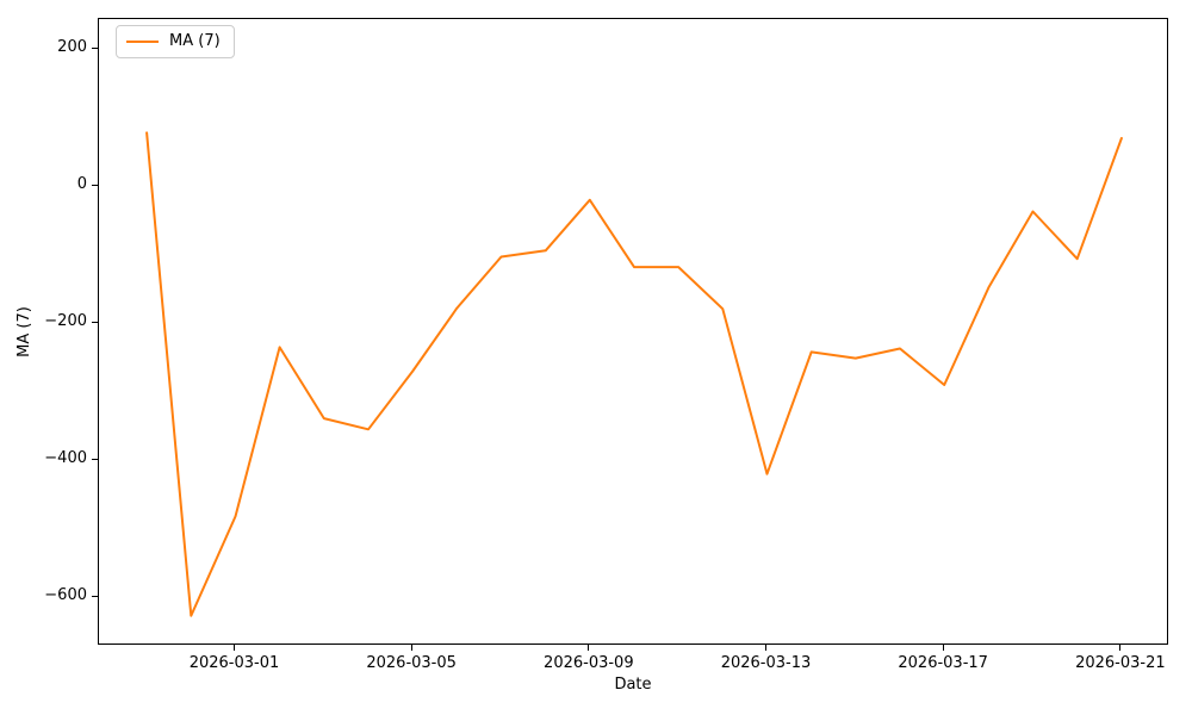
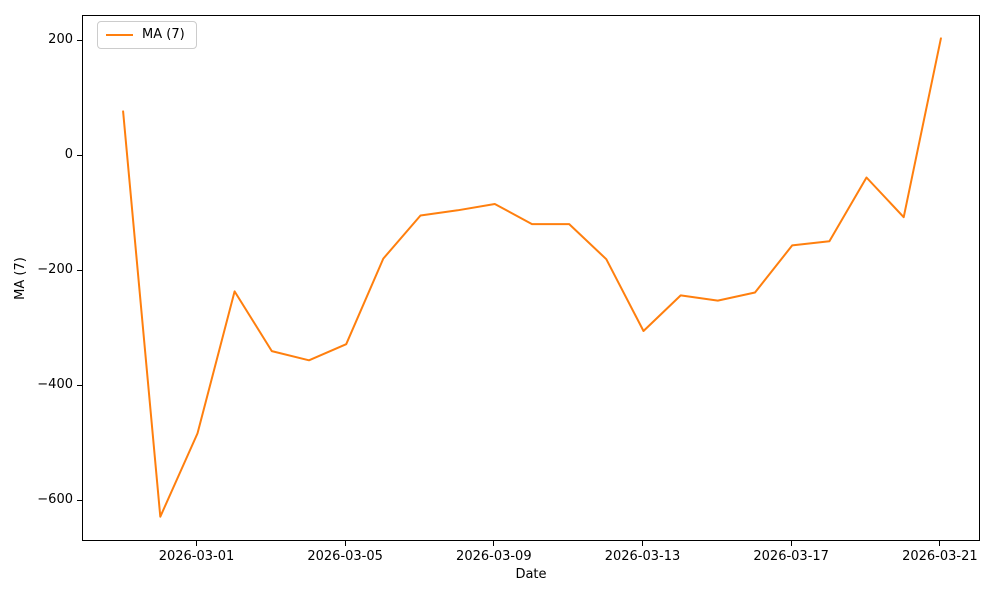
2026-03-05: -270 -> -330
2026-03-09: -20 -> -80
2026-03-13: -420 -> -300
2026-03-17: -290 -> -160
2026-03-21: 70 -> 200
